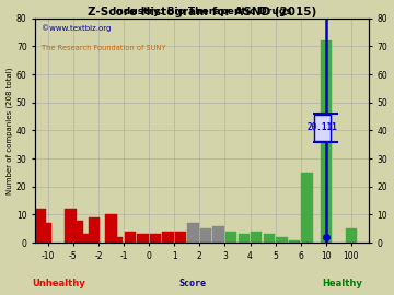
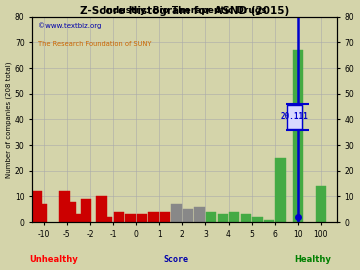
10: 72 -> 67
100: 5 -> 14
